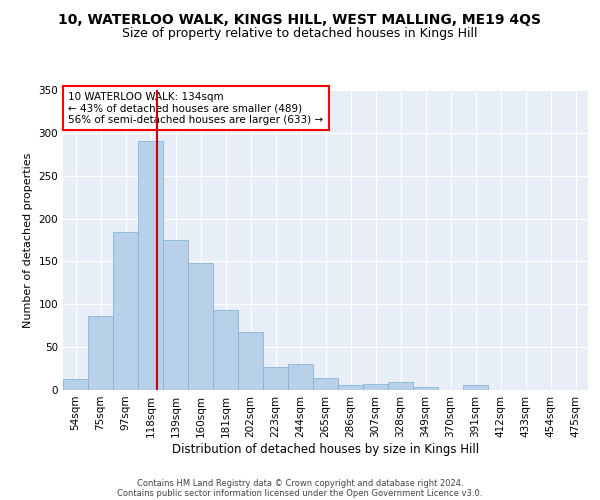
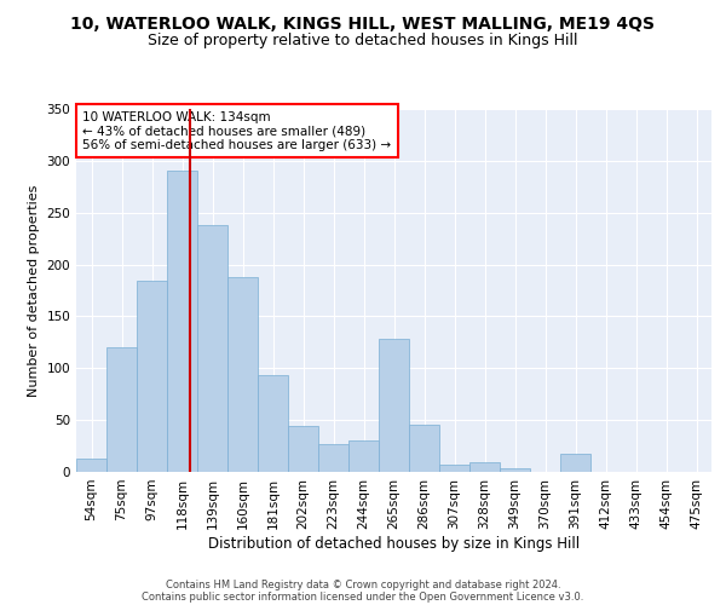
75sqm: 86 -> 120
139sqm: 175 -> 238
160sqm: 148 -> 188
202sqm: 68 -> 44
265sqm: 14 -> 128
286sqm: 6 -> 46
391sqm: 6 -> 18
